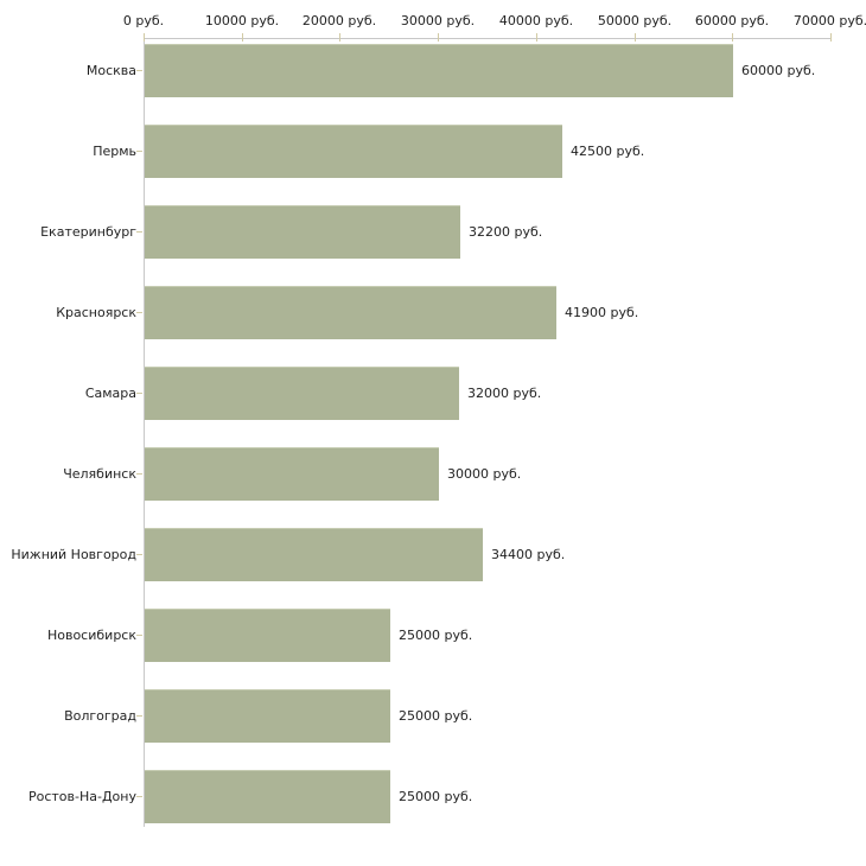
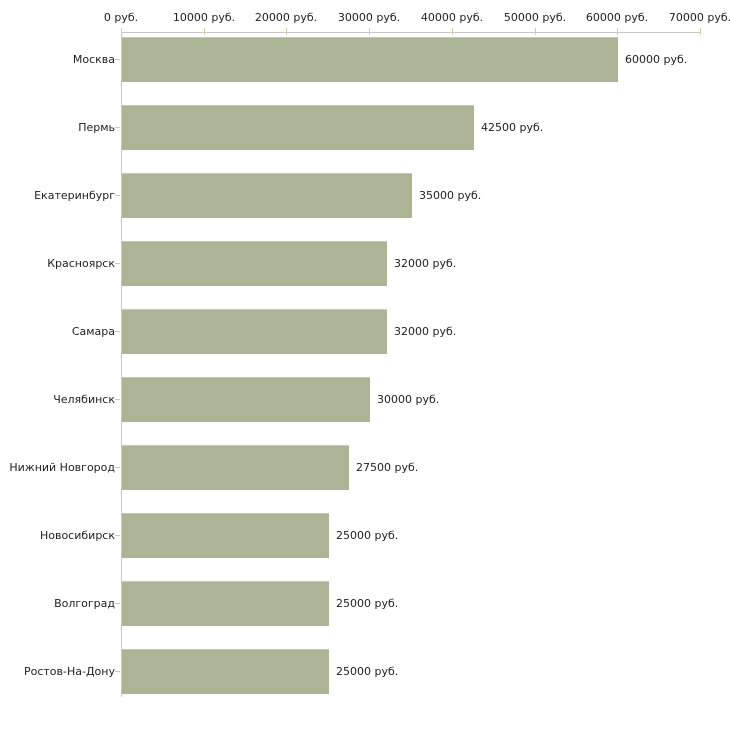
Екатеринбург: 32200 -> 35000
Красноярск: 41900 -> 32000
Нижний Новгород: 34400 -> 27500
